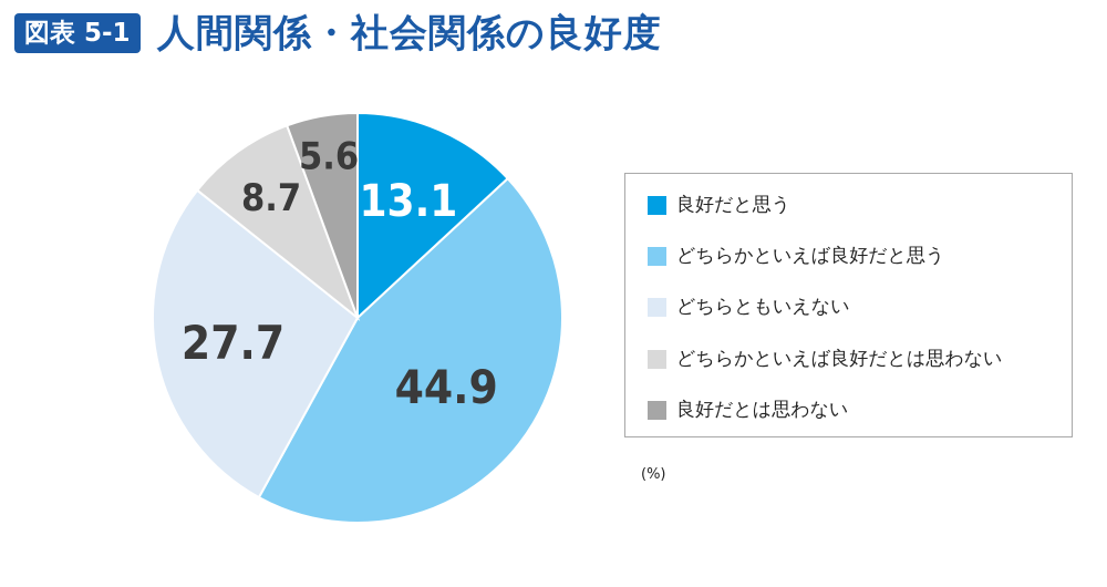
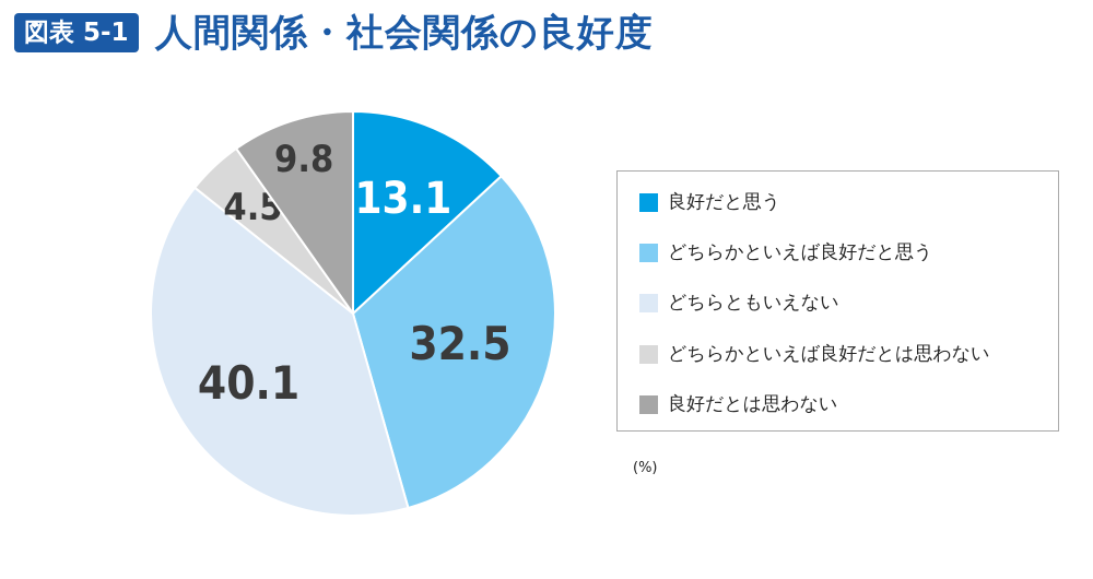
どちらかといえば良好だと思う: 44.9 -> 32.5
どちらともいえない: 27.7 -> 40.1
どちらかといえば良好だとは思わない: 8.7 -> 4.5
良好だとは思わない: 5.6 -> 9.8
